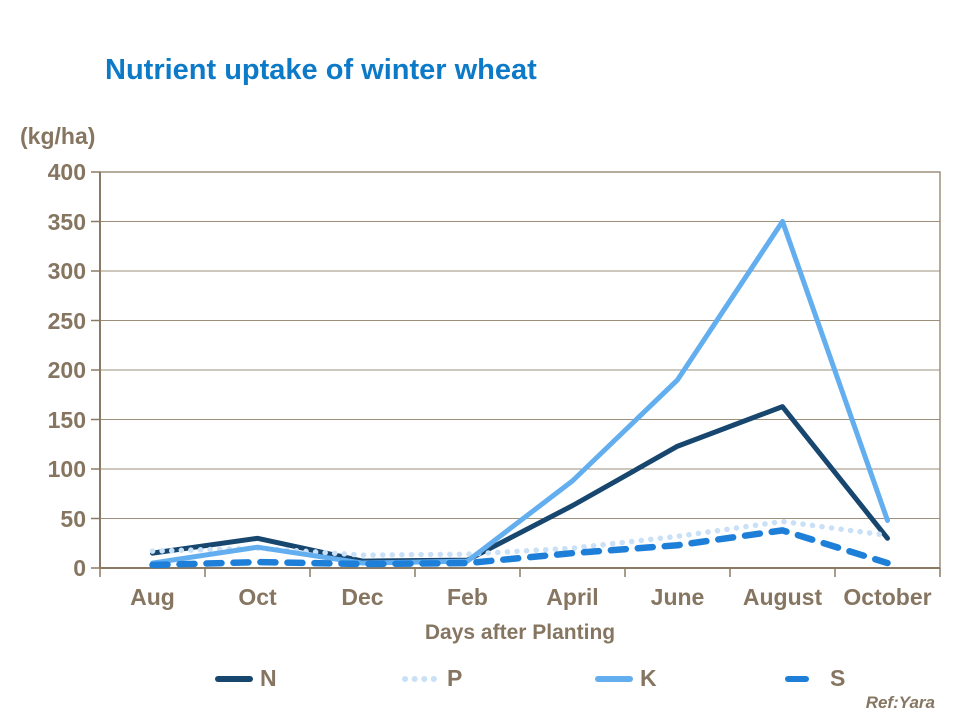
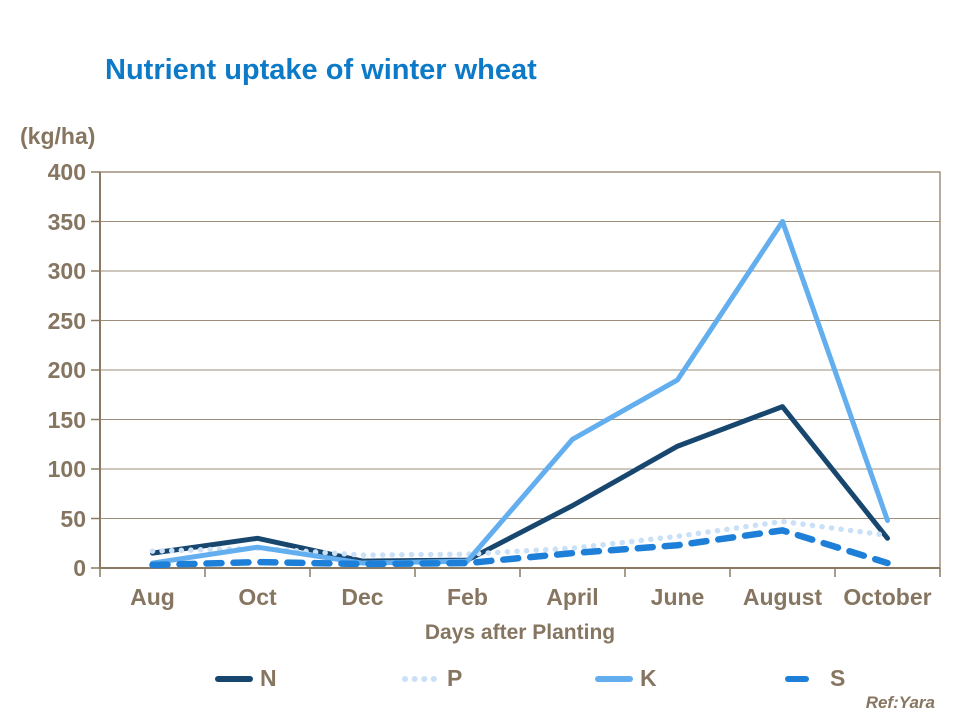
K/April: 90 -> 130
